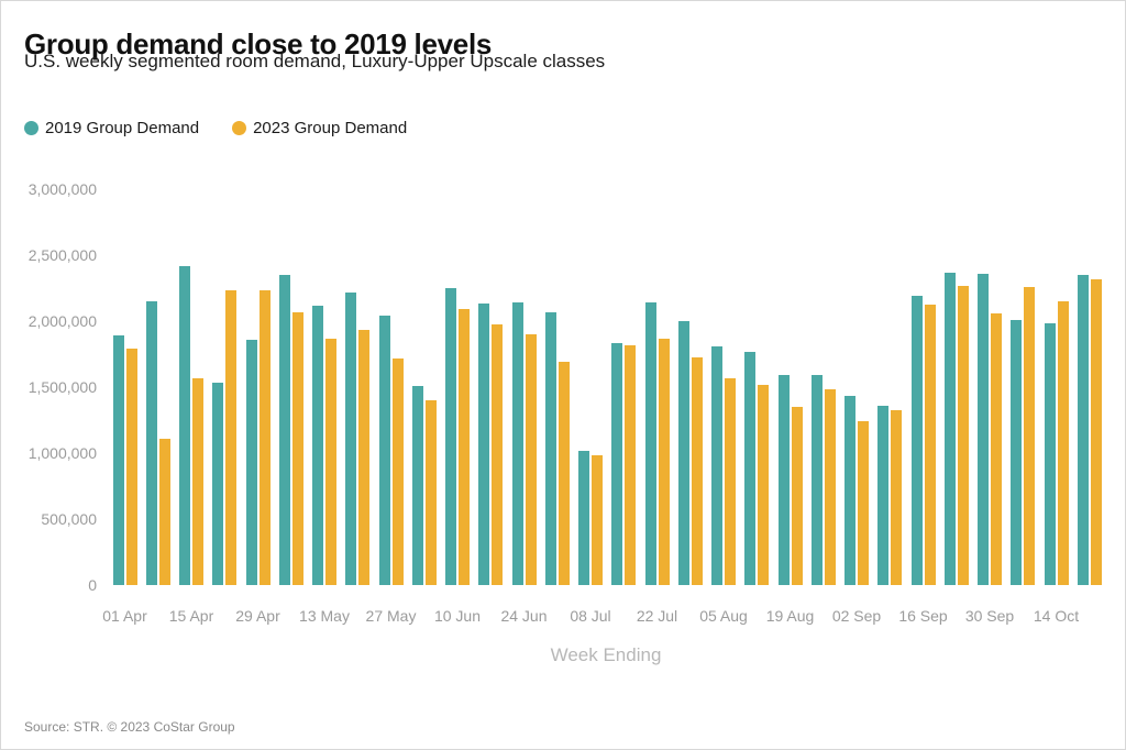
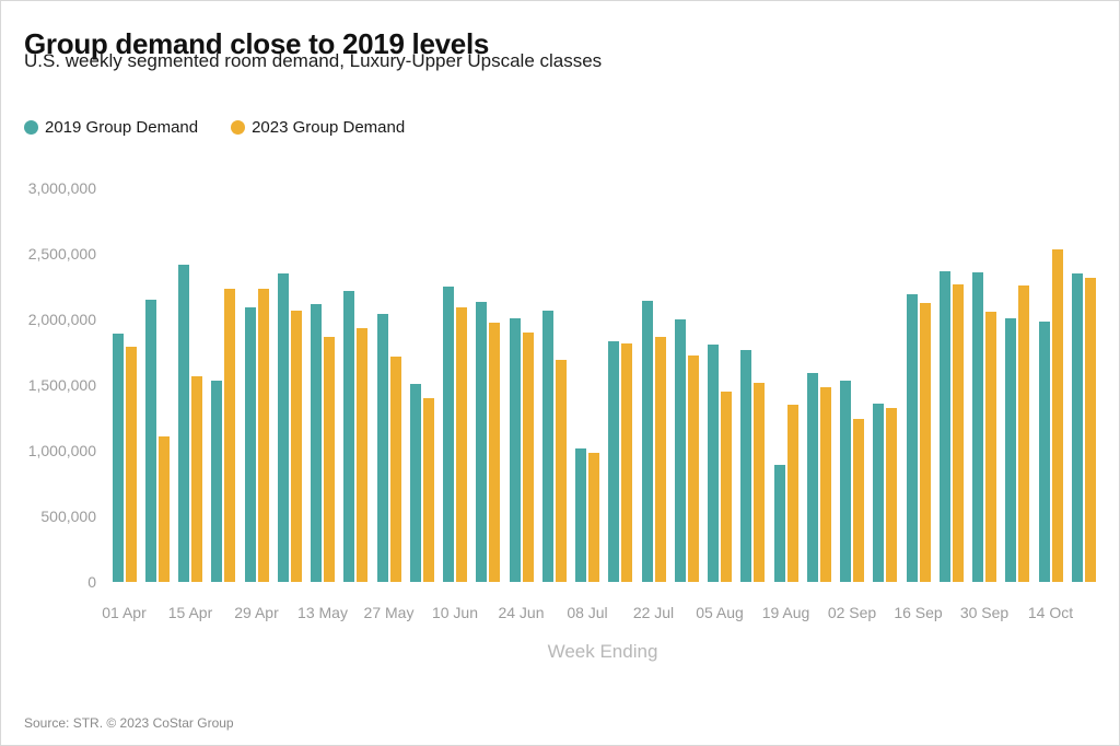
2019 Group Demand/29 Apr: 1860000 -> 2090000
2019 Group Demand/24 Jun: 2140000 -> 2010000
2023 Group Demand/05 Aug: 1570000 -> 1450000
2019 Group Demand/19 Aug: 1600000 -> 890000
2019 Group Demand/02 Sep: 1430000 -> 1530000
2023 Group Demand/14 Oct: 2150000 -> 2530000
